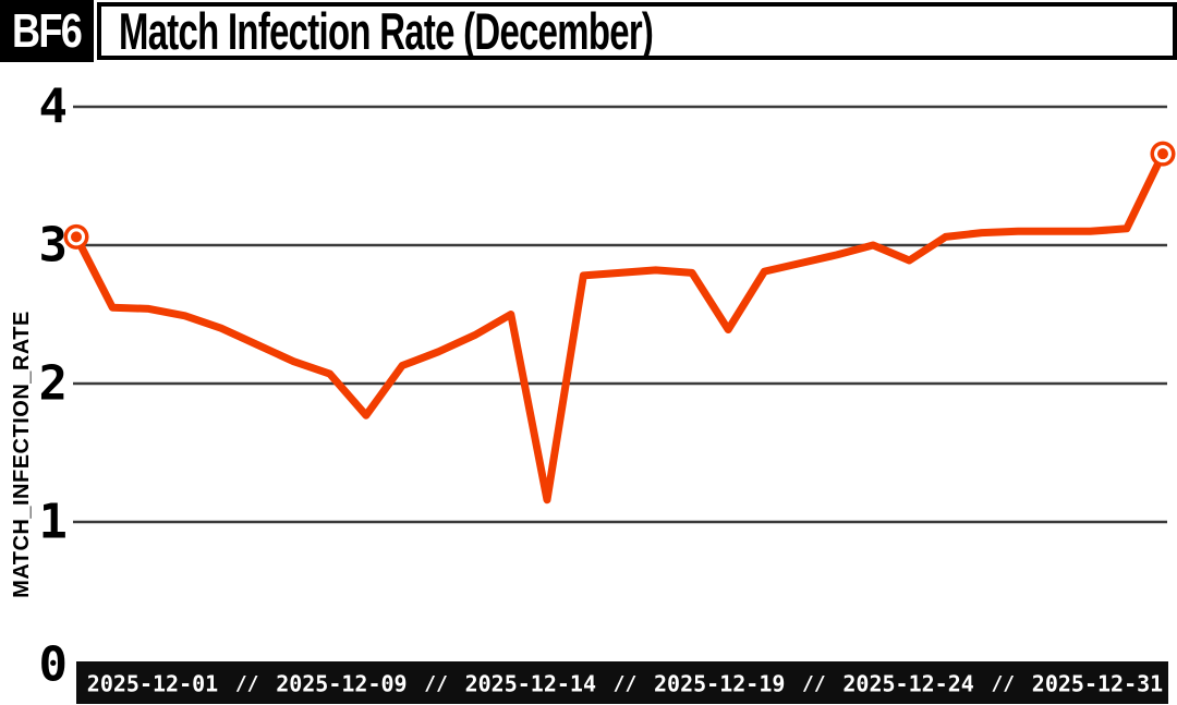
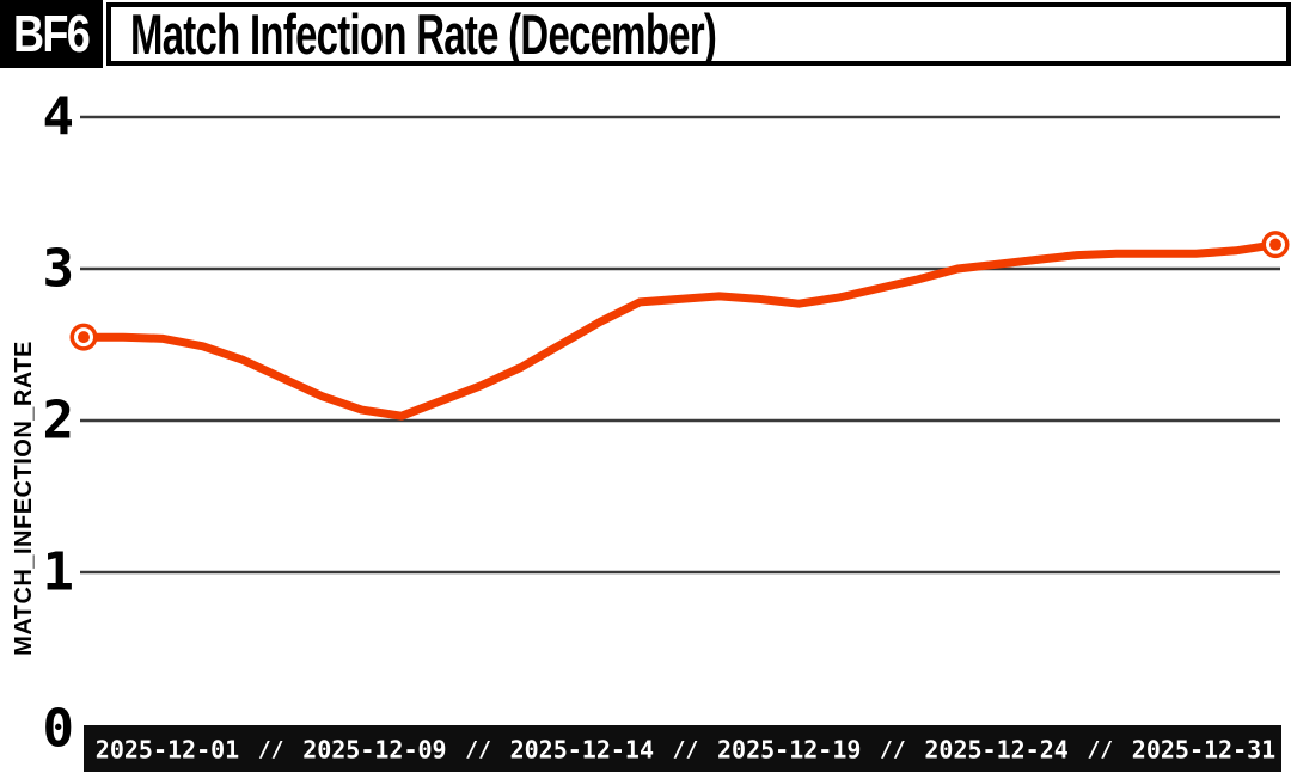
2025-12-01: 3.06 -> 2.55
2025-12-09: 1.77 -> 2.03
2025-12-14: 1.16 -> 2.65
2025-12-19: 2.39 -> 2.77
2025-12-24: 2.89 -> 3.03
2025-12-31: 3.66 -> 3.16
